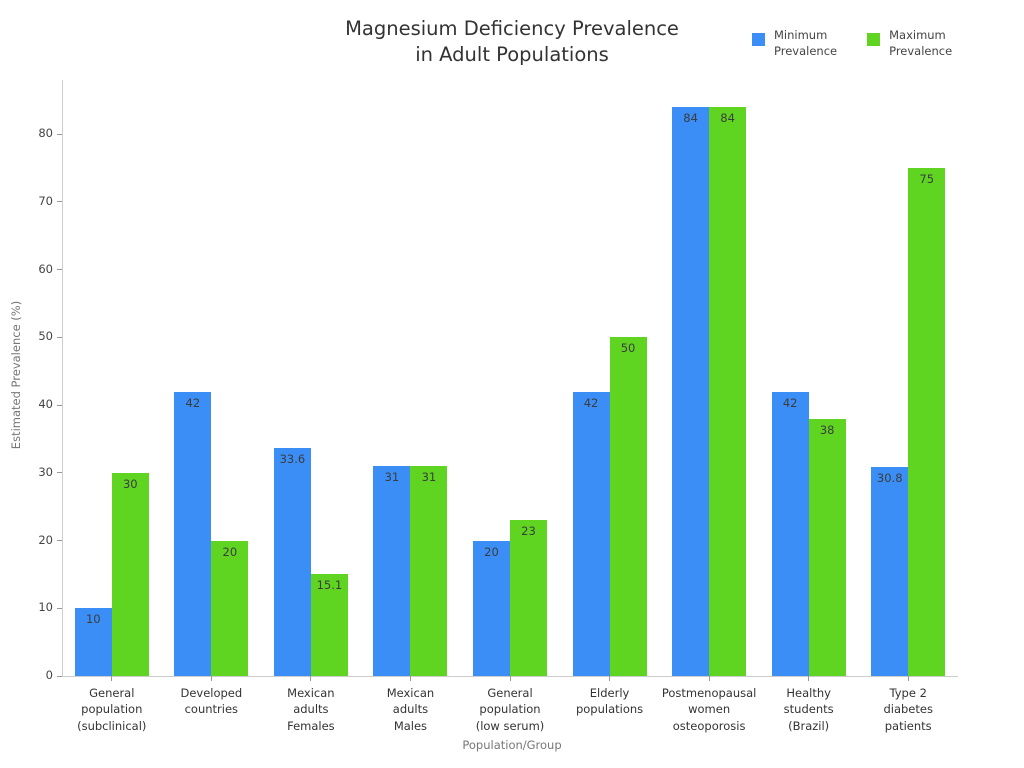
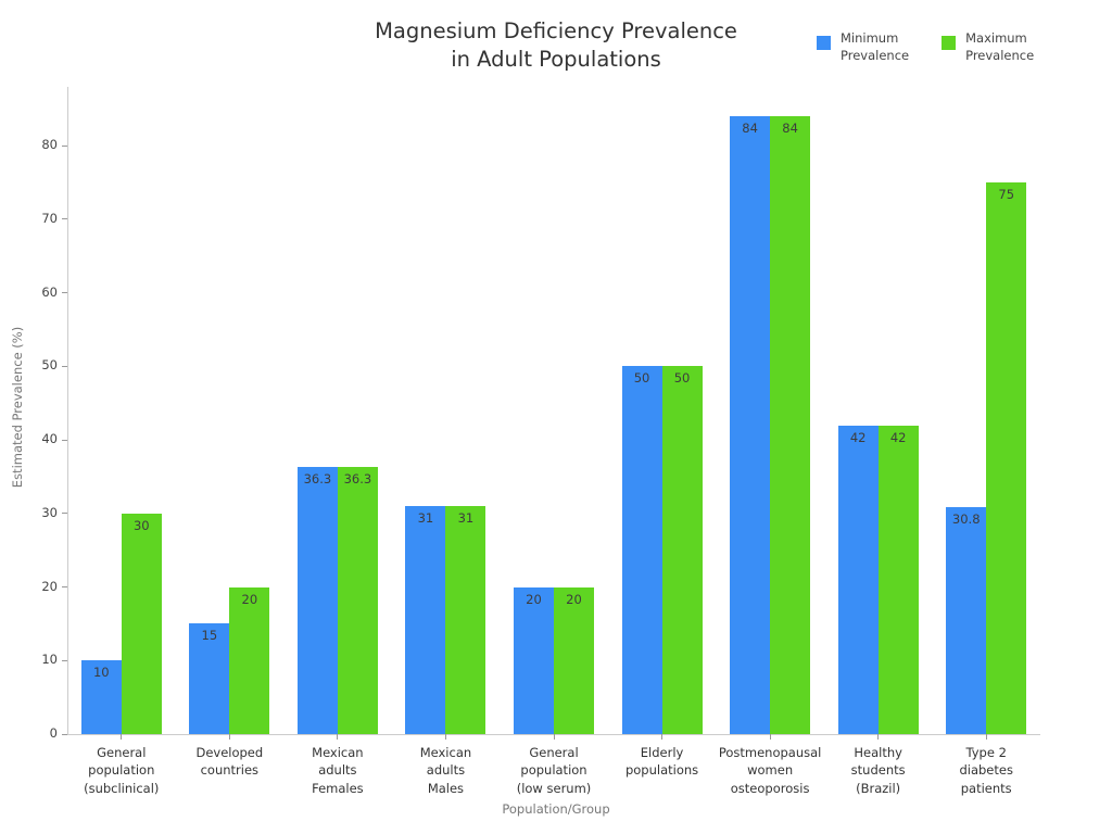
Minimum Prevalence/Developed countries: 42 -> 15
Minimum Prevalence/Mexican adults Females: 33.6 -> 36.3
Maximum Prevalence/Mexican adults Females: 15.1 -> 36.3
Maximum Prevalence/General population (low serum): 23 -> 20
Minimum Prevalence/Elderly populations: 42 -> 50
Maximum Prevalence/Healthy students (Brazil): 38 -> 42
